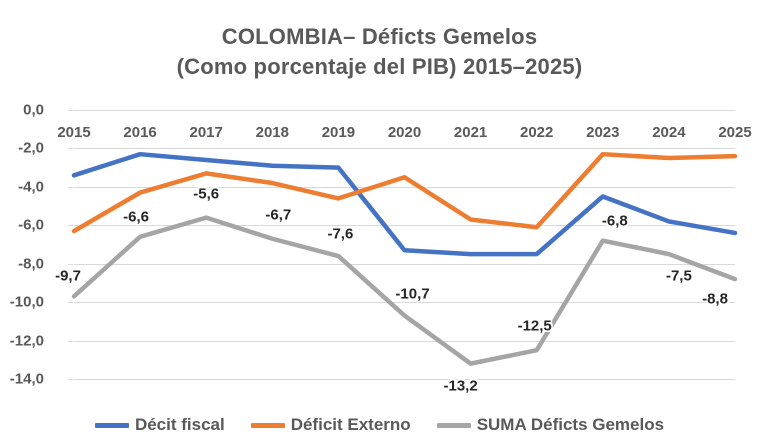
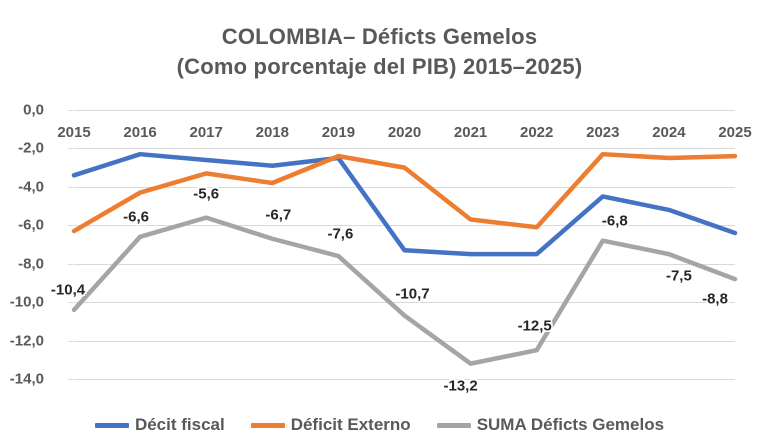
SUMA Déficts Gemelos/2015: -9,7 -> -10,4
Décit fiscal/2019: -3,0 -> -2,5
Déficit Externo/2019: -4,6 -> -2,4
Déficit Externo/2020: -3,5 -> -3,0
Décit fiscal/2024: -5,8 -> -5,2
